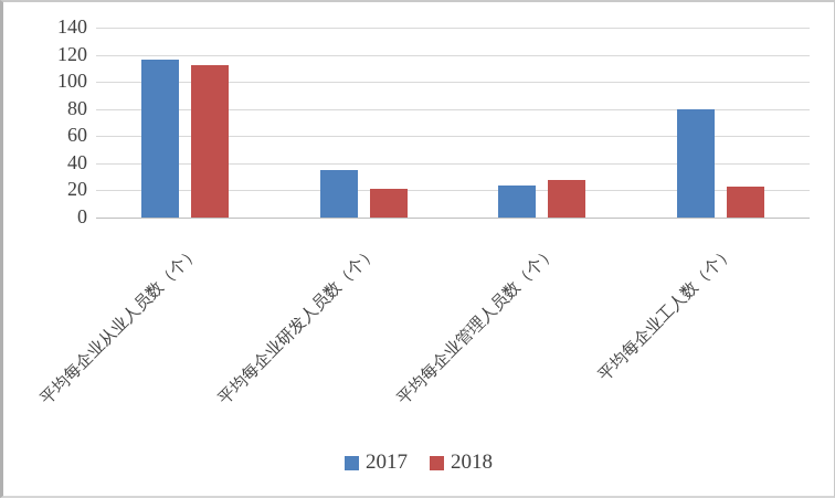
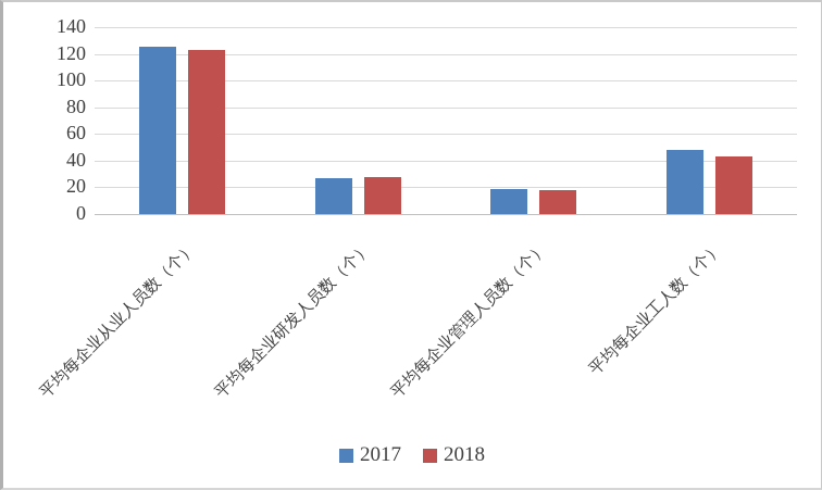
2017/平均每企业从业人员数（个）: 116 -> 125
2018/平均每企业从业人员数（个）: 112 -> 123
2017/平均每企业研发人员数（个）: 35 -> 27
2018/平均每企业研发人员数（个）: 21 -> 28
2017/平均每企业管理人员数（个）: 24 -> 19
2018/平均每企业管理人员数（个）: 28 -> 18
2017/平均每企业工人数（个）: 80 -> 48
2018/平均每企业工人数（个）: 23 -> 43
